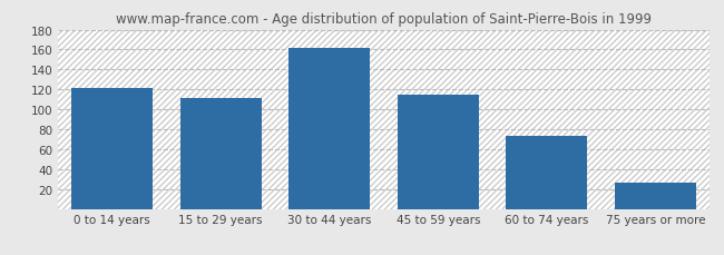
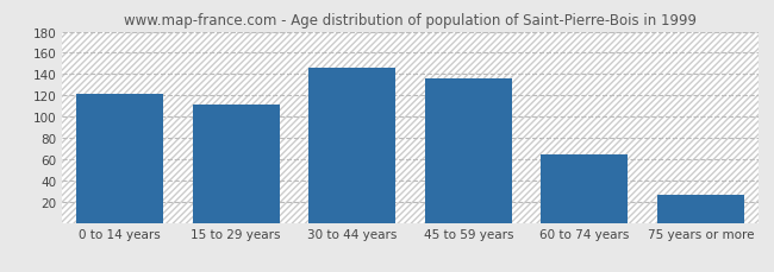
30 to 44 years: 162 -> 146
45 to 59 years: 115 -> 136
60 to 74 years: 73 -> 64
